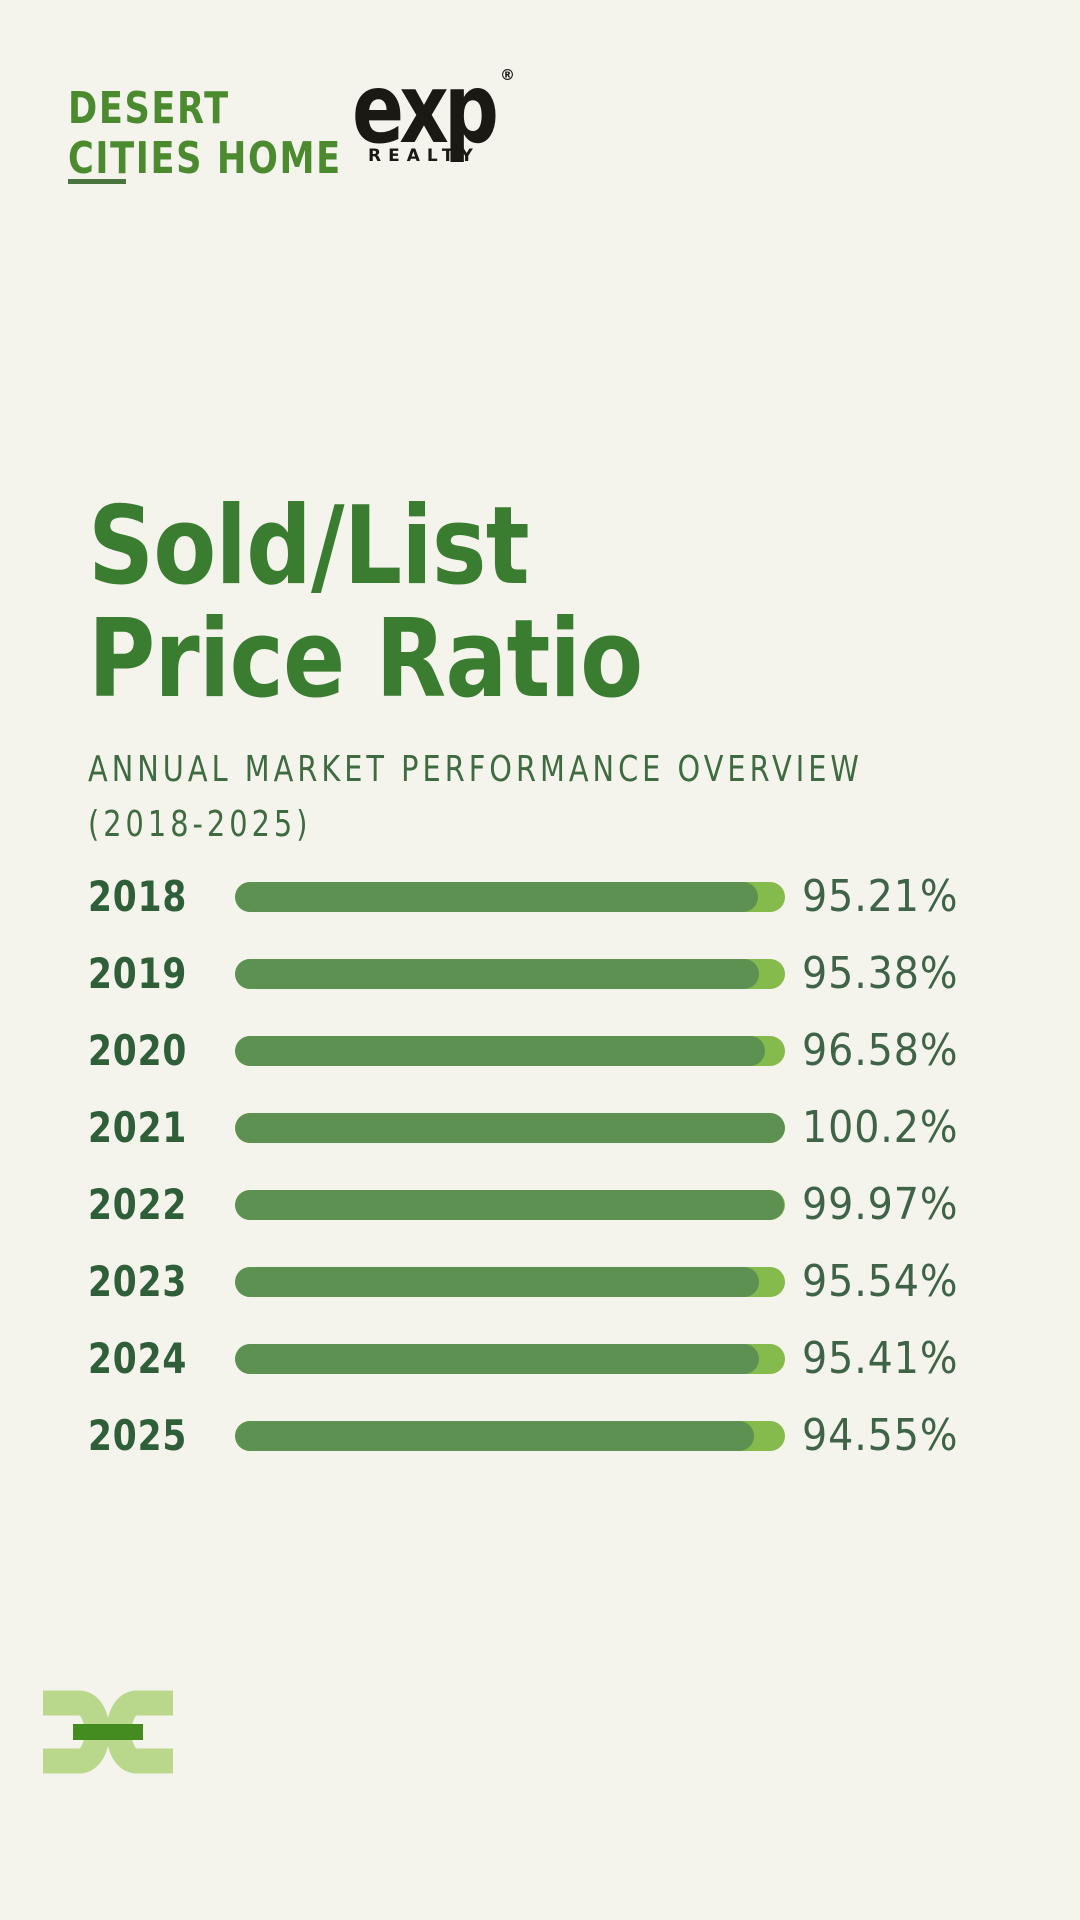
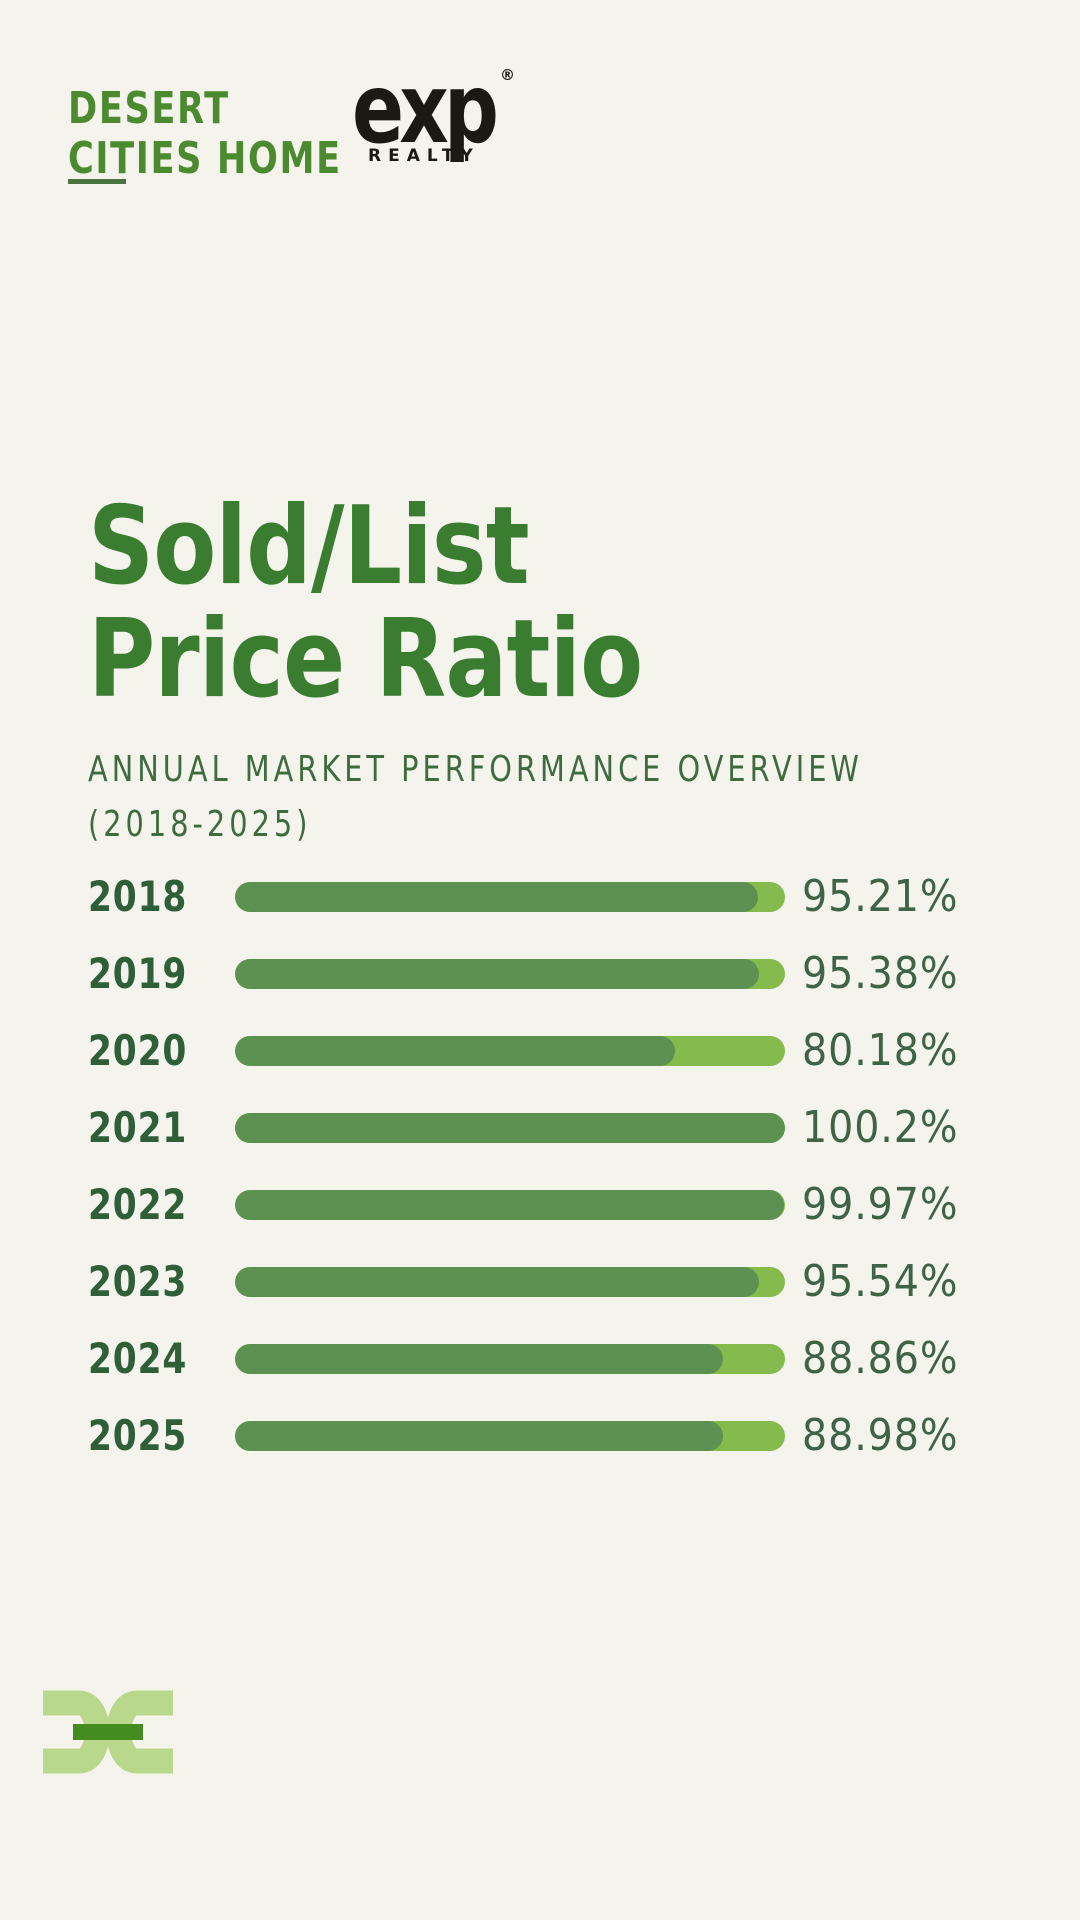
2020: 96.58% -> 80.18%
2024: 95.41% -> 88.86%
2025: 94.55% -> 88.98%
